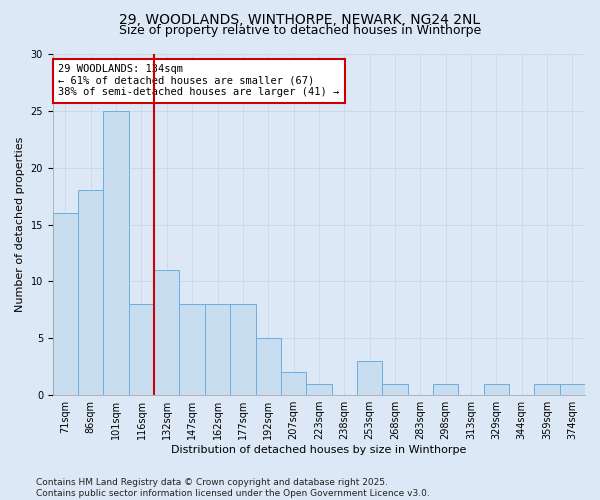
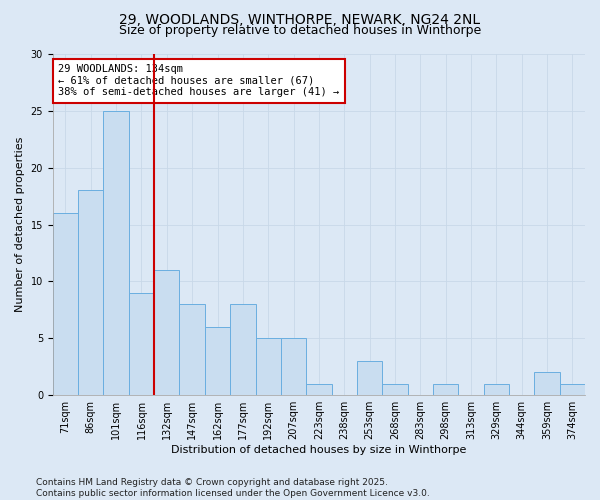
116sqm: 8 -> 9
162sqm: 8 -> 6
207sqm: 2 -> 5
359sqm: 1 -> 2
